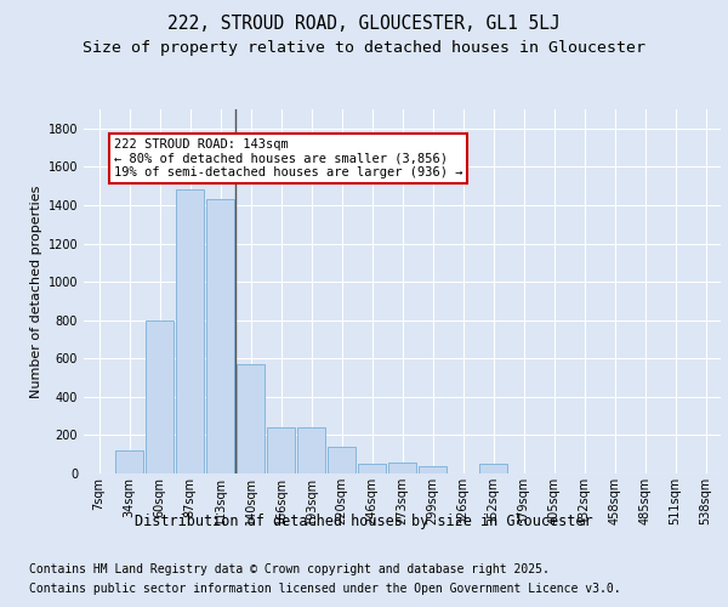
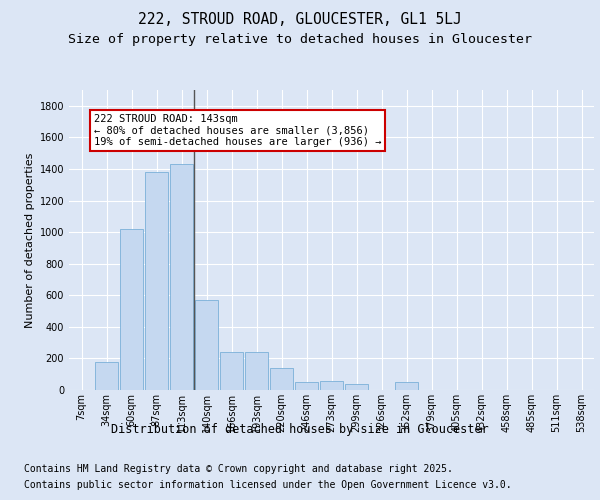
34sqm: 120 -> 180
60sqm: 800 -> 1020
87sqm: 1480 -> 1380
